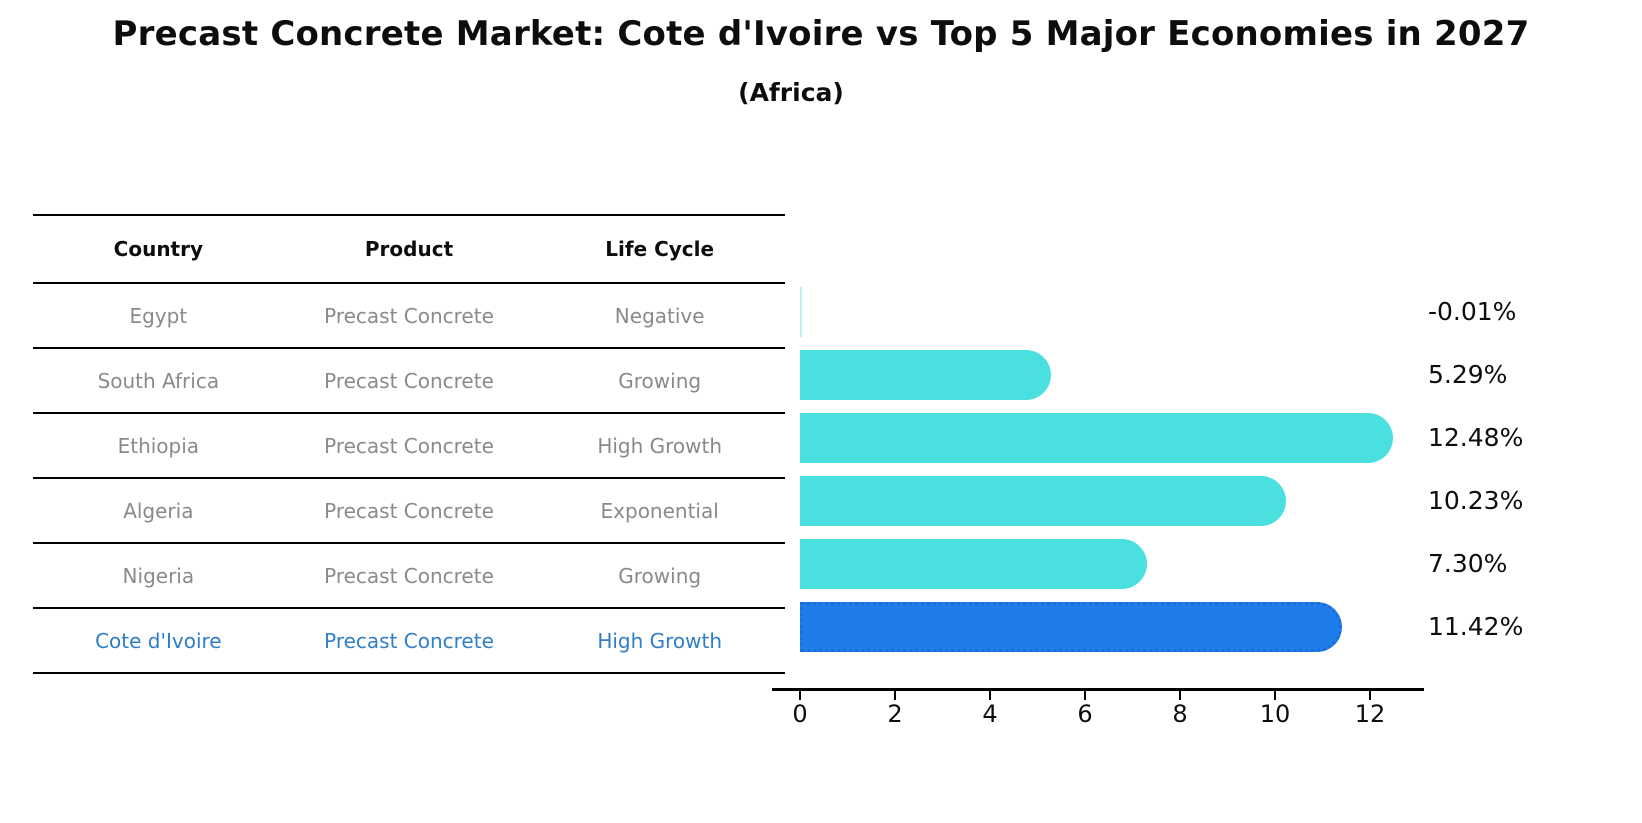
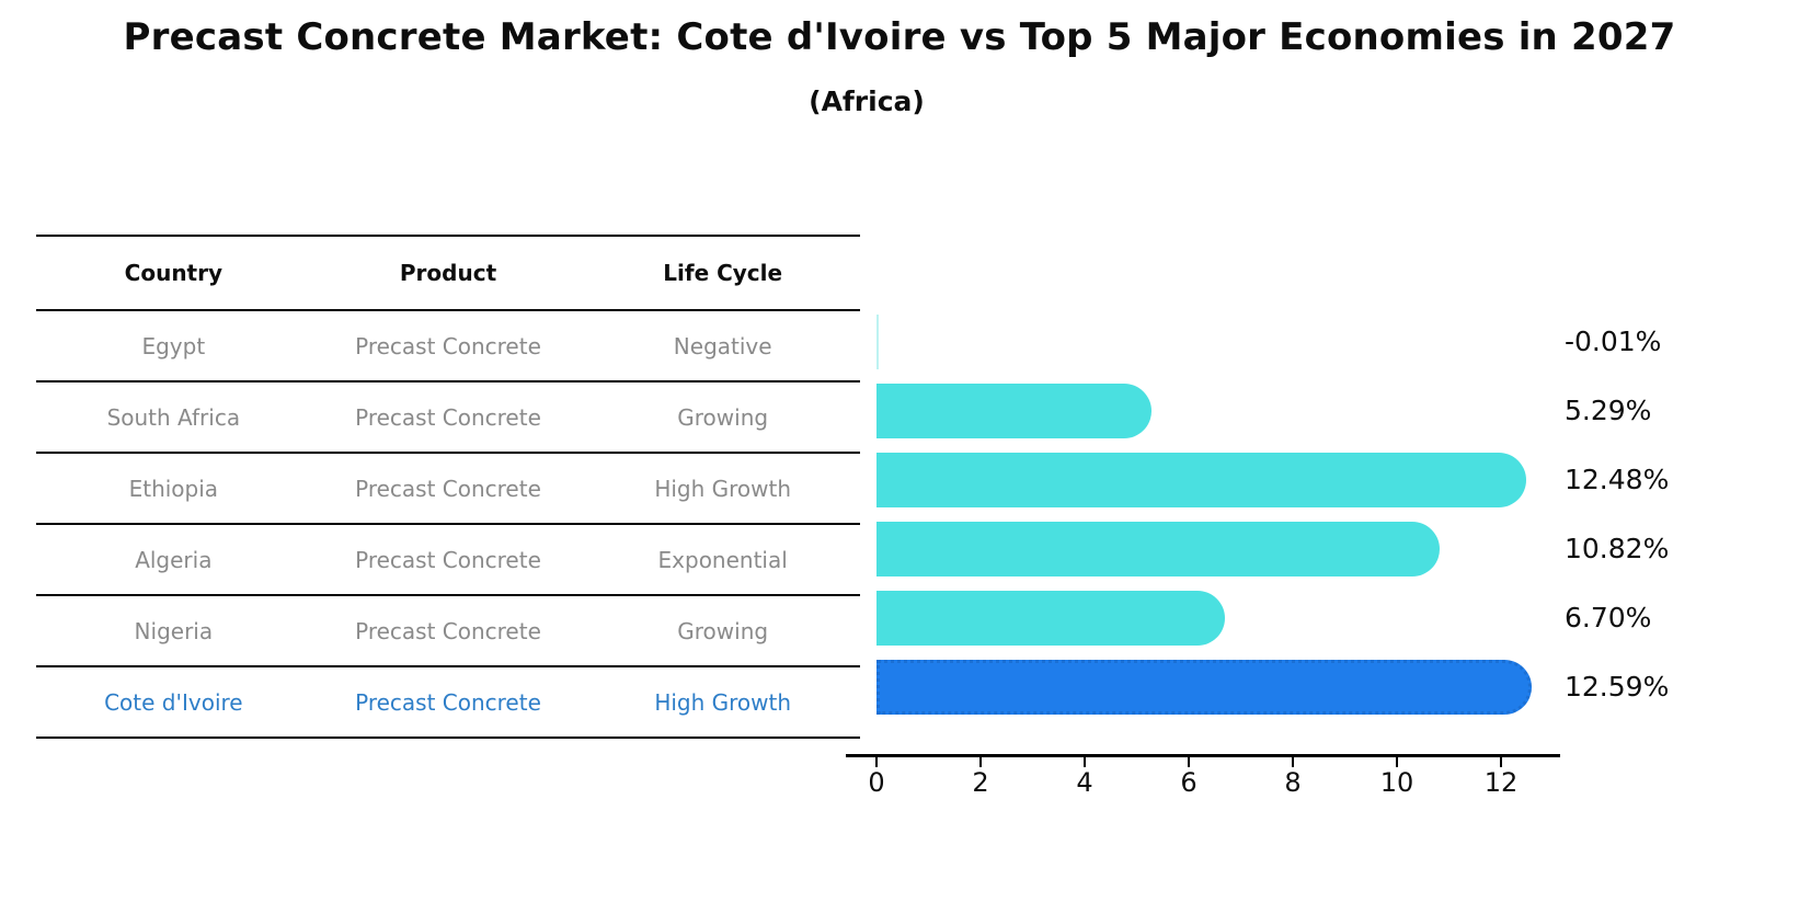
Algeria: 10.23% -> 10.82%
Nigeria: 7.30% -> 6.70%
Cote d'Ivoire: 11.42% -> 12.59%
